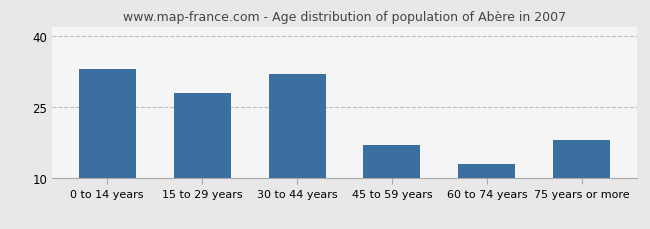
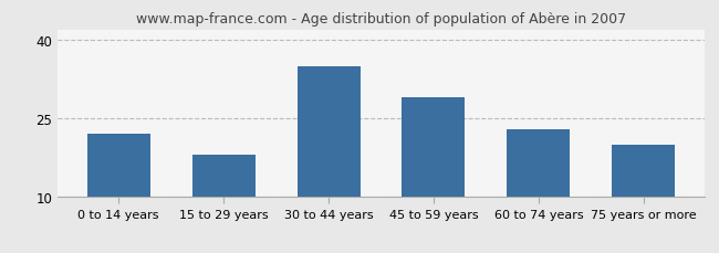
0 to 14 years: 33 -> 22
15 to 29 years: 28 -> 18
30 to 44 years: 32 -> 35
45 to 59 years: 17 -> 29
60 to 74 years: 13 -> 23
75 years or more: 18 -> 20
